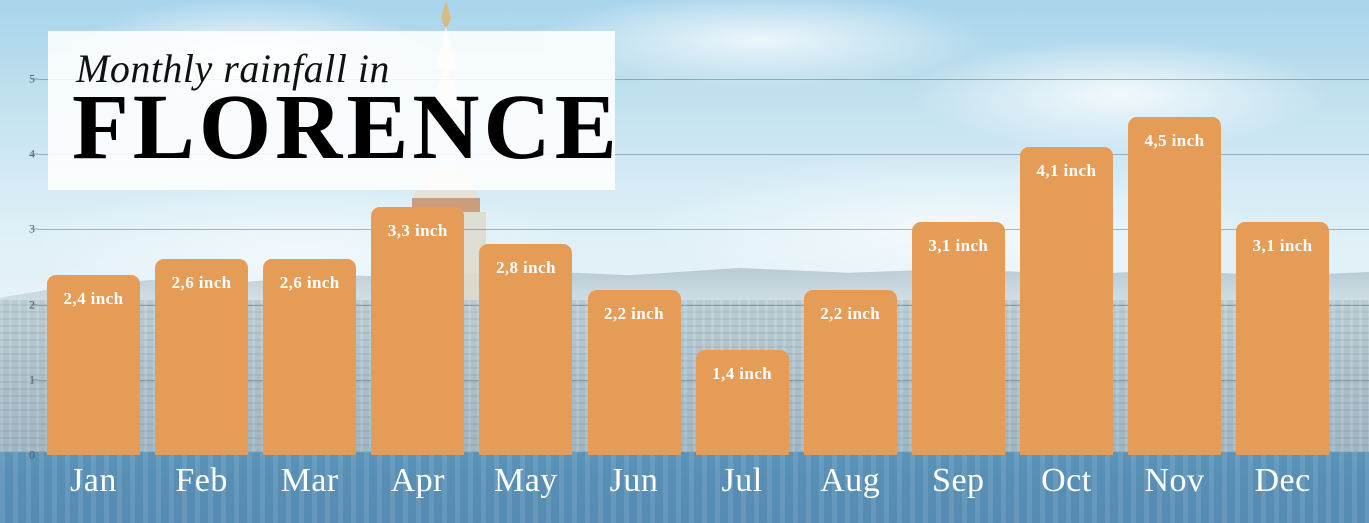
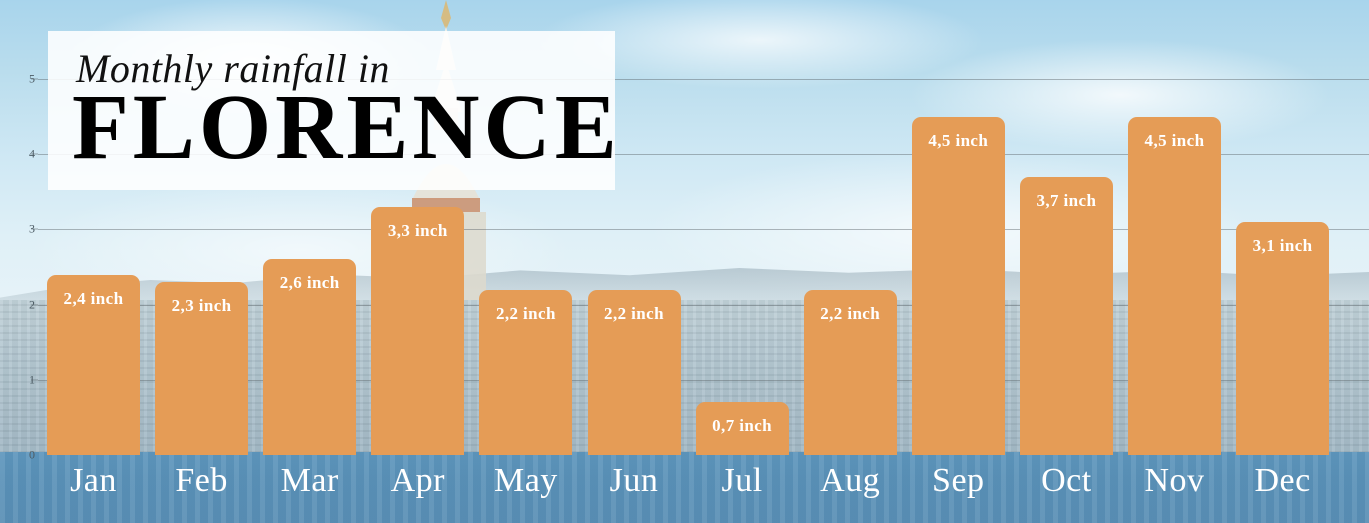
Feb: 2,6 -> 2,3
May: 2,8 -> 2,2
Jul: 1,4 -> 0,7
Sep: 3,1 -> 4,5
Oct: 4,1 -> 3,7
